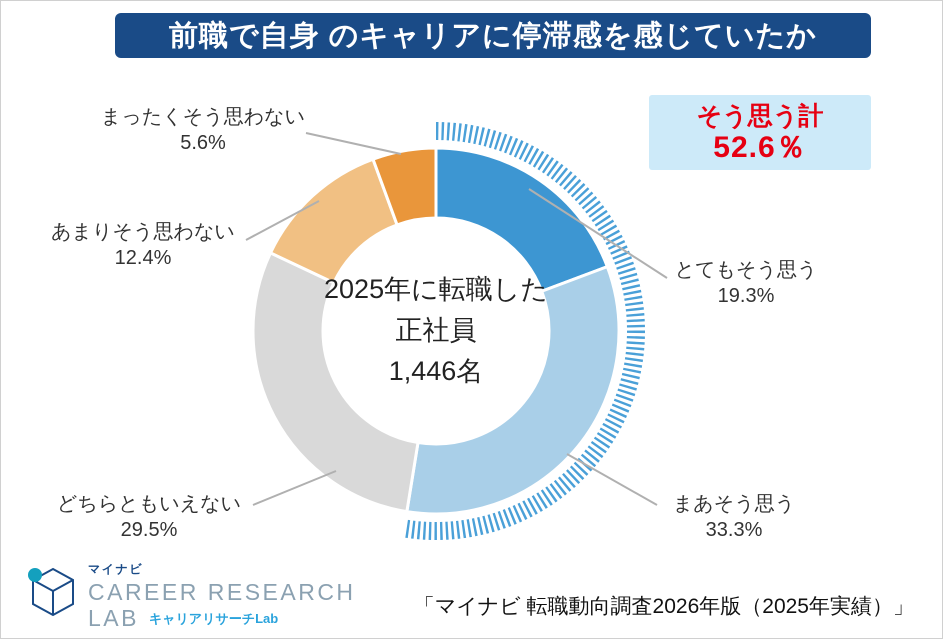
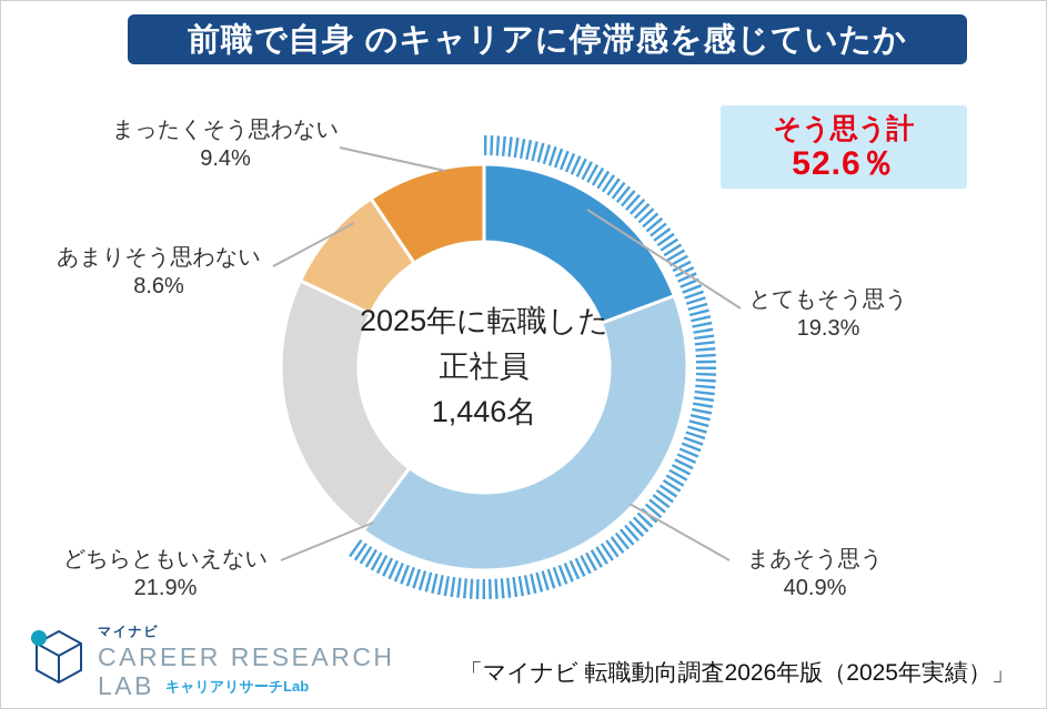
まあそう思う: 33.3% -> 40.9%
どちらともいえない: 29.5% -> 21.9%
あまりそう思わない: 12.4% -> 8.6%
まったくそう思わない: 5.6% -> 9.4%
